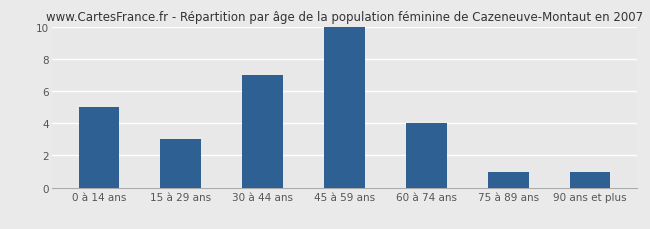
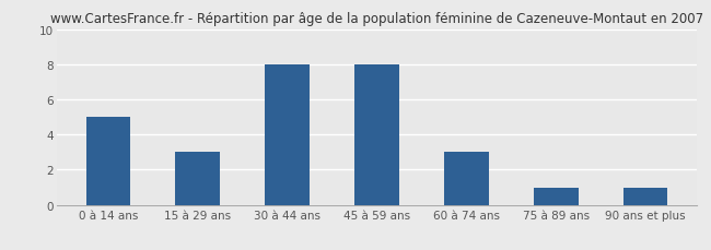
30 à 44 ans: 7 -> 8
45 à 59 ans: 10 -> 8
60 à 74 ans: 4 -> 3
